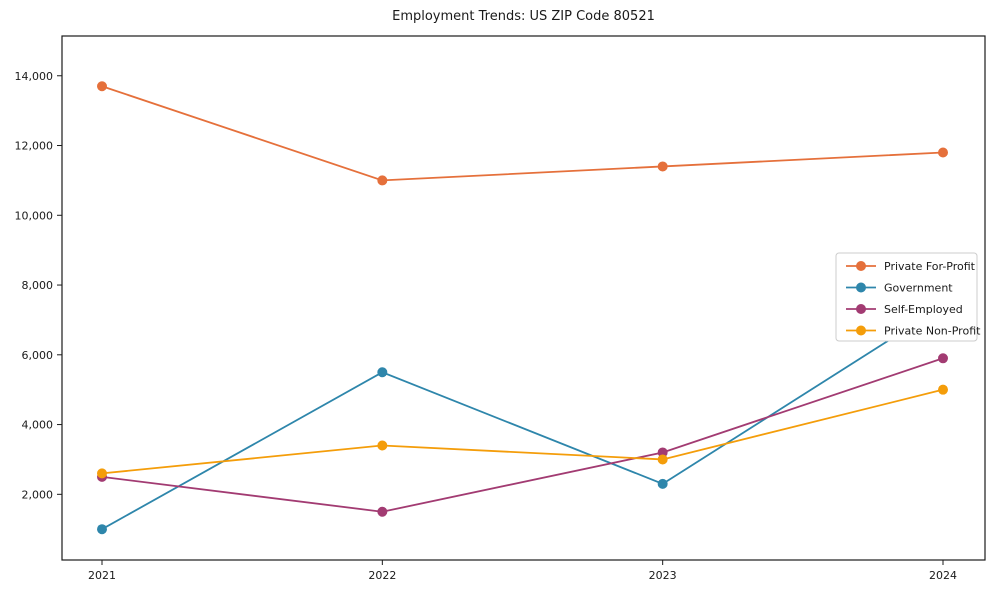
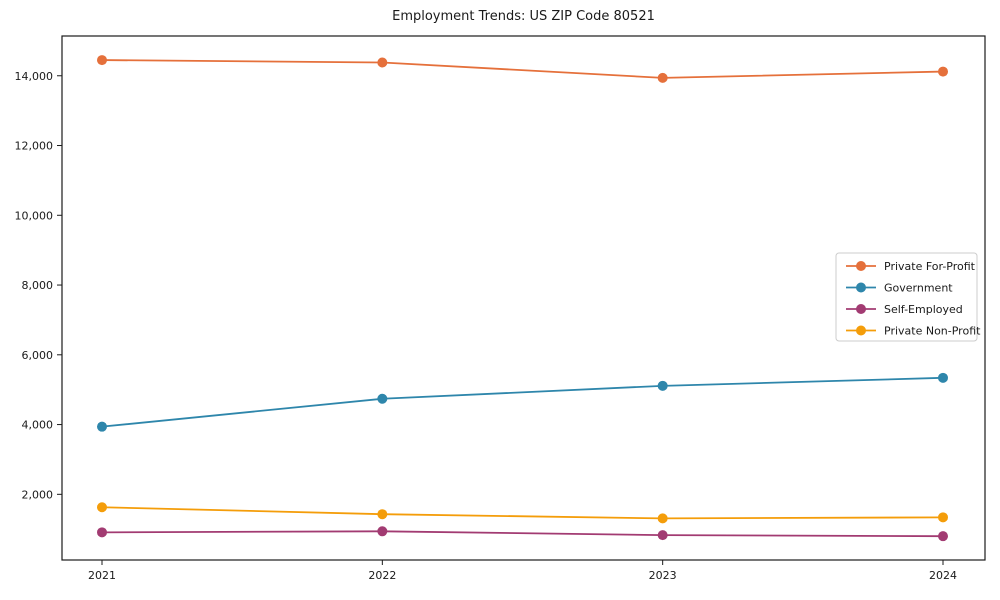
Private For-Profit/2021: 13700 -> 14400
Government/2021: 1000 -> 3900
Self-Employed/2021: 2500 -> 900
Private Non-Profit/2021: 2600 -> 1600
Private For-Profit/2022: 11000 -> 14400
Government/2022: 5500 -> 4700
Self-Employed/2022: 1500 -> 900
Private Non-Profit/2022: 3400 -> 1400
Private For-Profit/2023: 11400 -> 13900
Government/2023: 2300 -> 5100
Self-Employed/2023: 3200 -> 800
Private Non-Profit/2023: 3000 -> 1300
Private For-Profit/2024: 11800 -> 14100
Government/2024: 7400 -> 5300
Self-Employed/2024: 5900 -> 800
Private Non-Profit/2024: 5000 -> 1300
